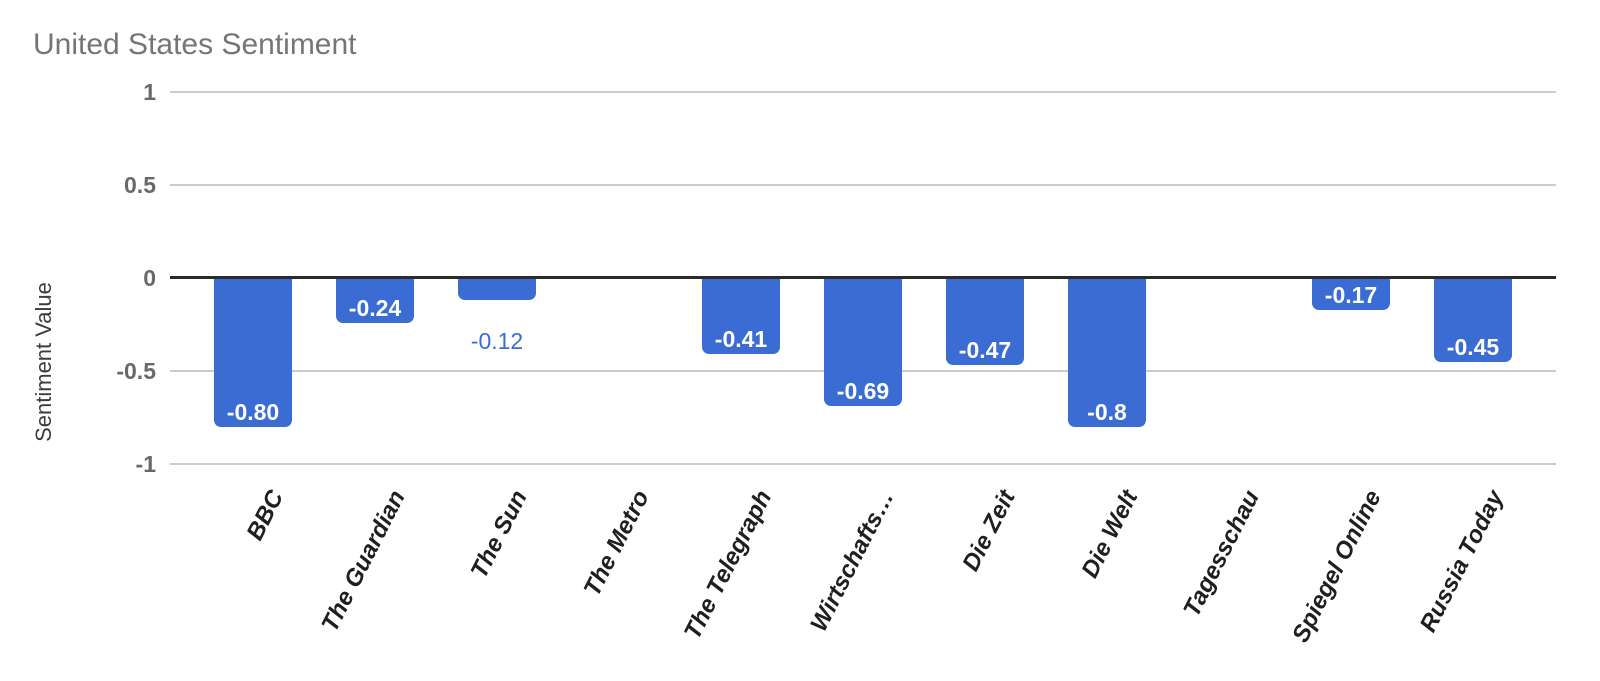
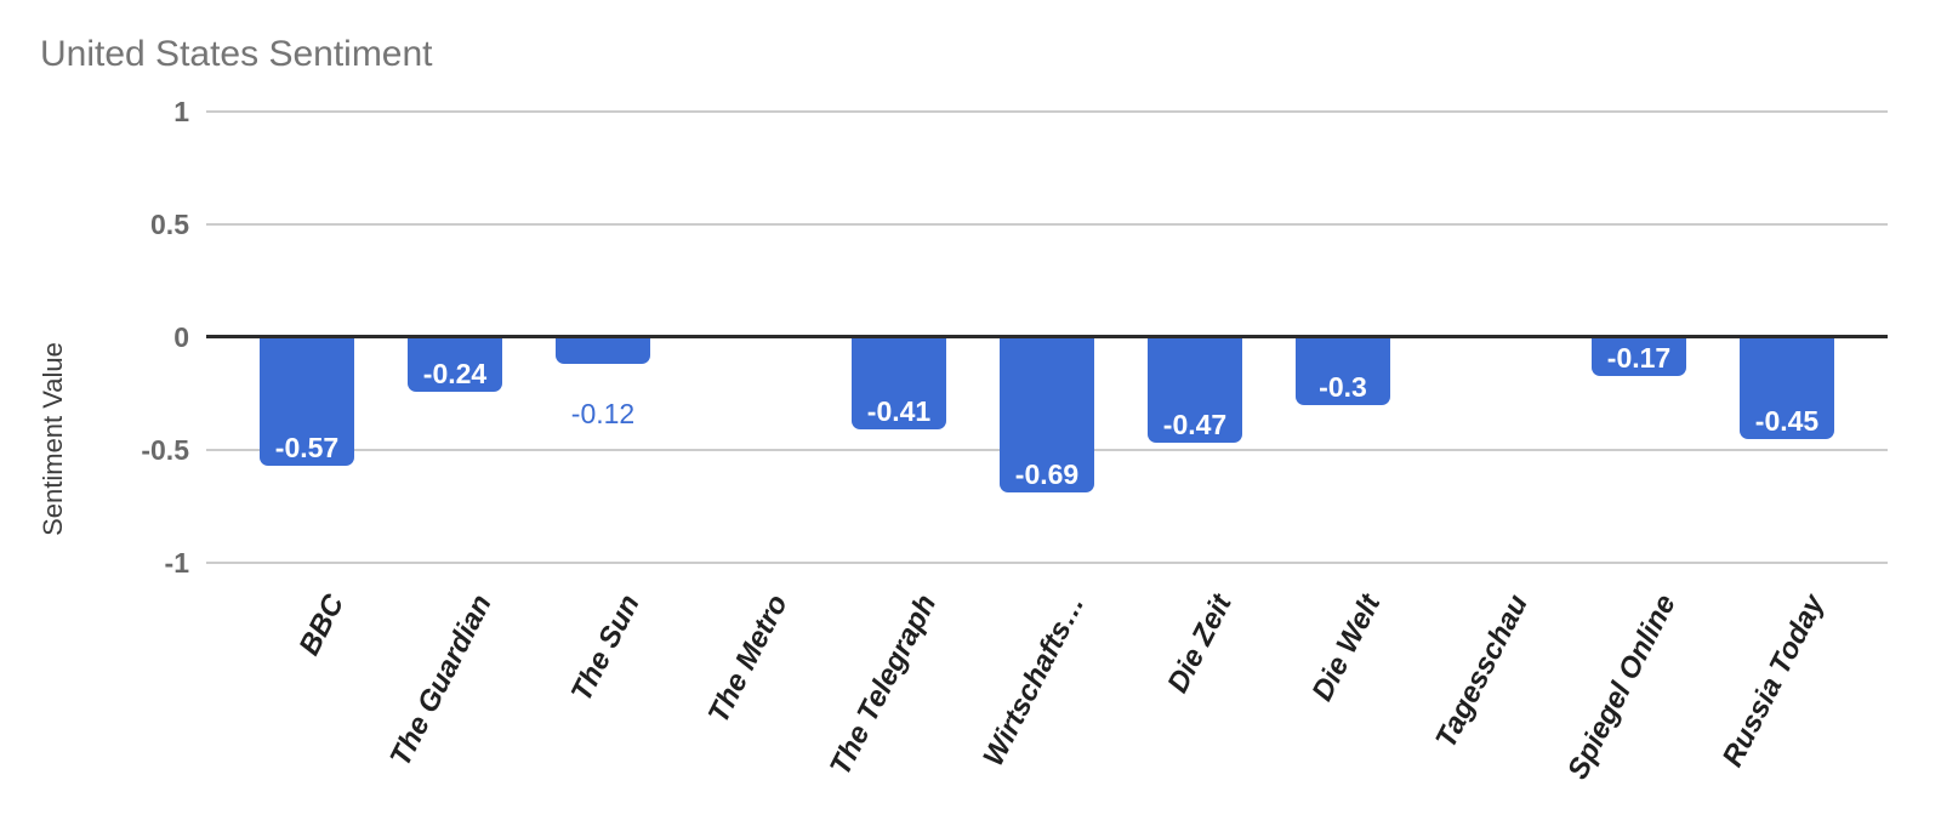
BBC: -0.80 -> -0.57
Die Welt: -0.8 -> -0.3
